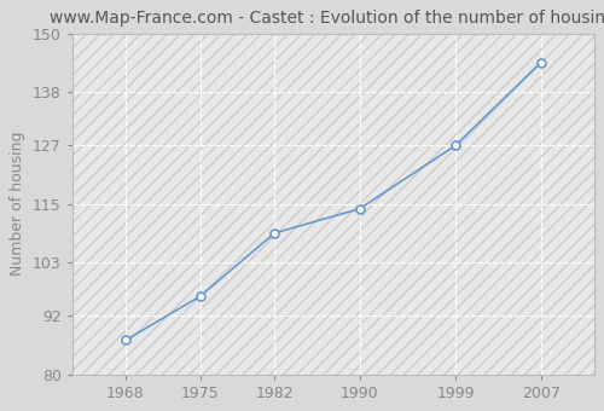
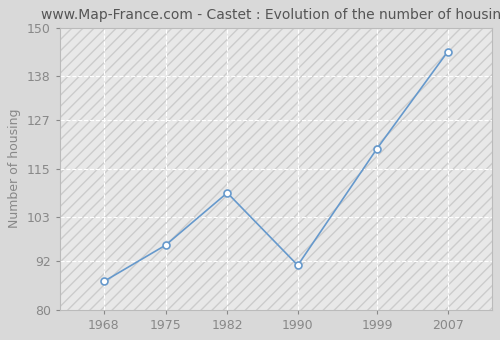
1990: 114 -> 91
1999: 127 -> 120
